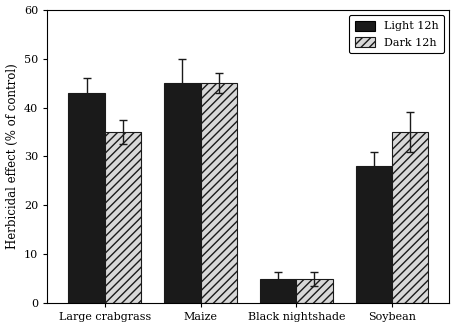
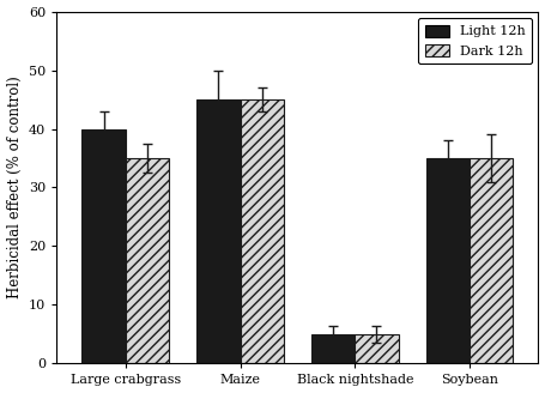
Light 12h/Large crabgrass: 43 -> 40
Light 12h/Soybean: 28 -> 35
